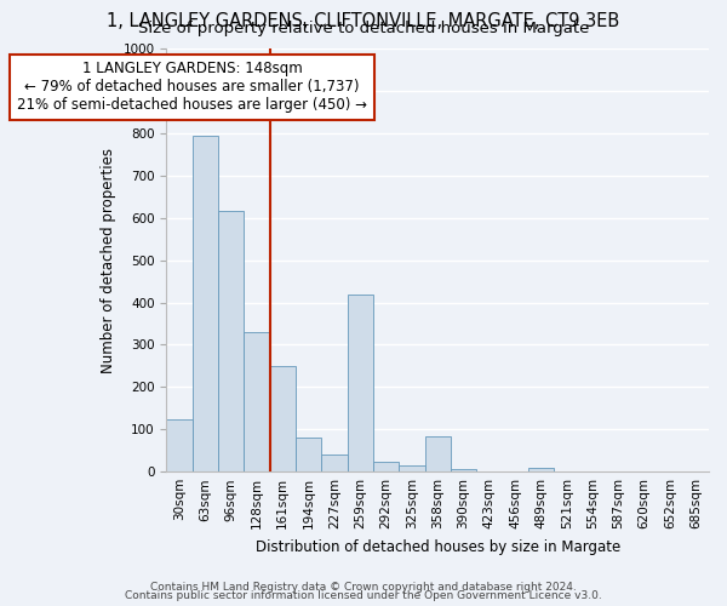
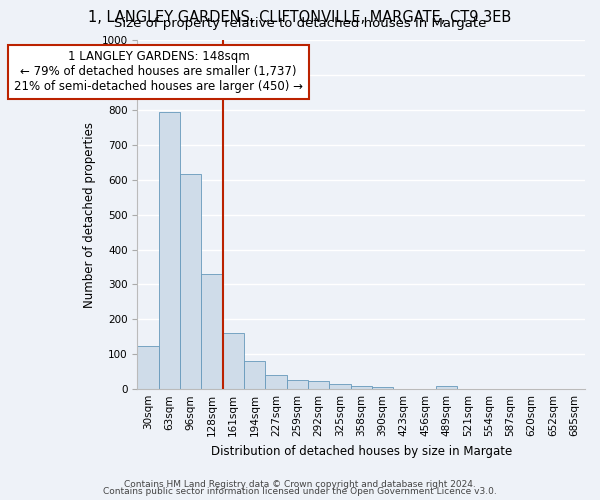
161sqm: 250 -> 160
259sqm: 420 -> 27
358sqm: 85 -> 8
